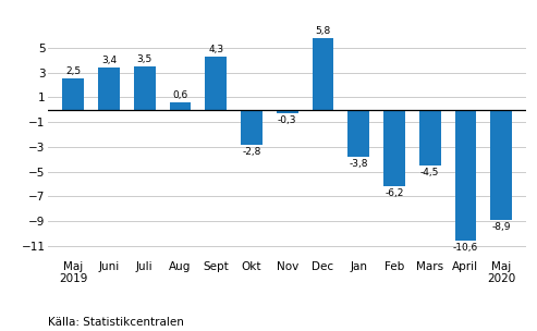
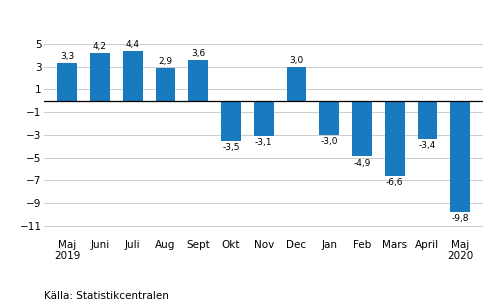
Maj 2019: 2,5 -> 3,3
Juni: 3,4 -> 4,2
Juli: 3,5 -> 4,4
Aug: 0,6 -> 2,9
Sept: 4,3 -> 3,6
Okt: -2,8 -> -3,5
Nov: -0,3 -> -3,1
Dec: 5,8 -> 3,0
Jan: -3,8 -> -3,0
Feb: -6,2 -> -4,9
Mars: -4,5 -> -6,6
April: -10,6 -> -3,4
Maj 2020: -8,9 -> -9,8
